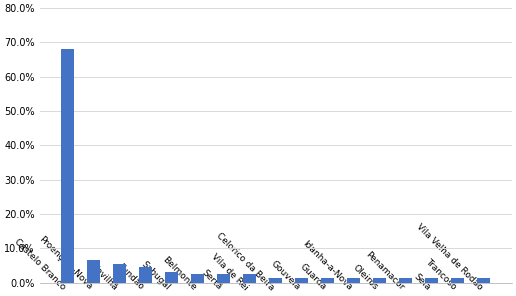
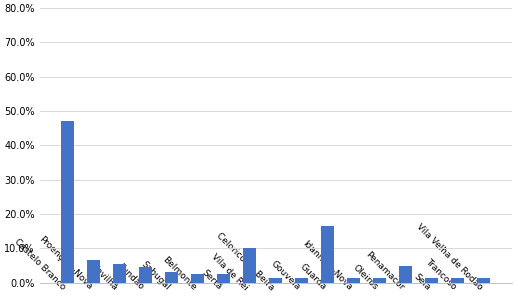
Castelo Branco: 68.0% -> 47.0%
Vila de Rei: 2.4% -> 10.0%
Guarda: 1.5% -> 16.5%
Penamacor: 1.5% -> 5.0%
